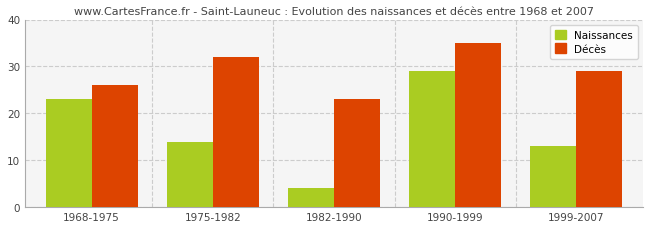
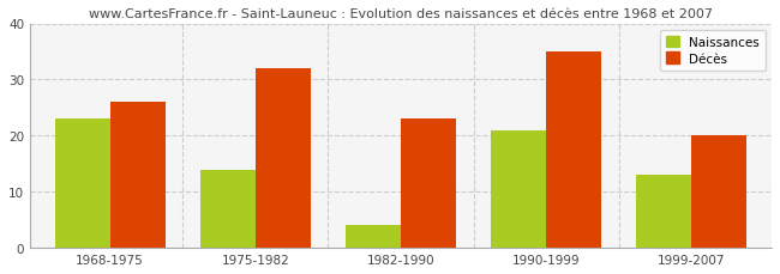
Naissances/1990-1999: 29 -> 21
Décès/1999-2007: 29 -> 20
